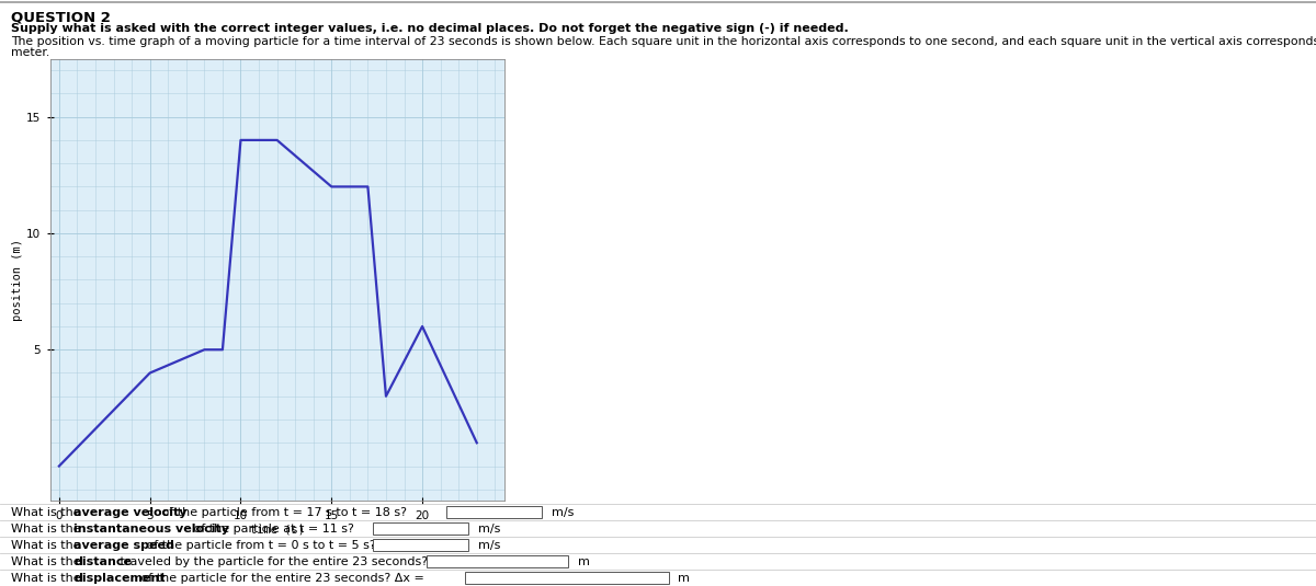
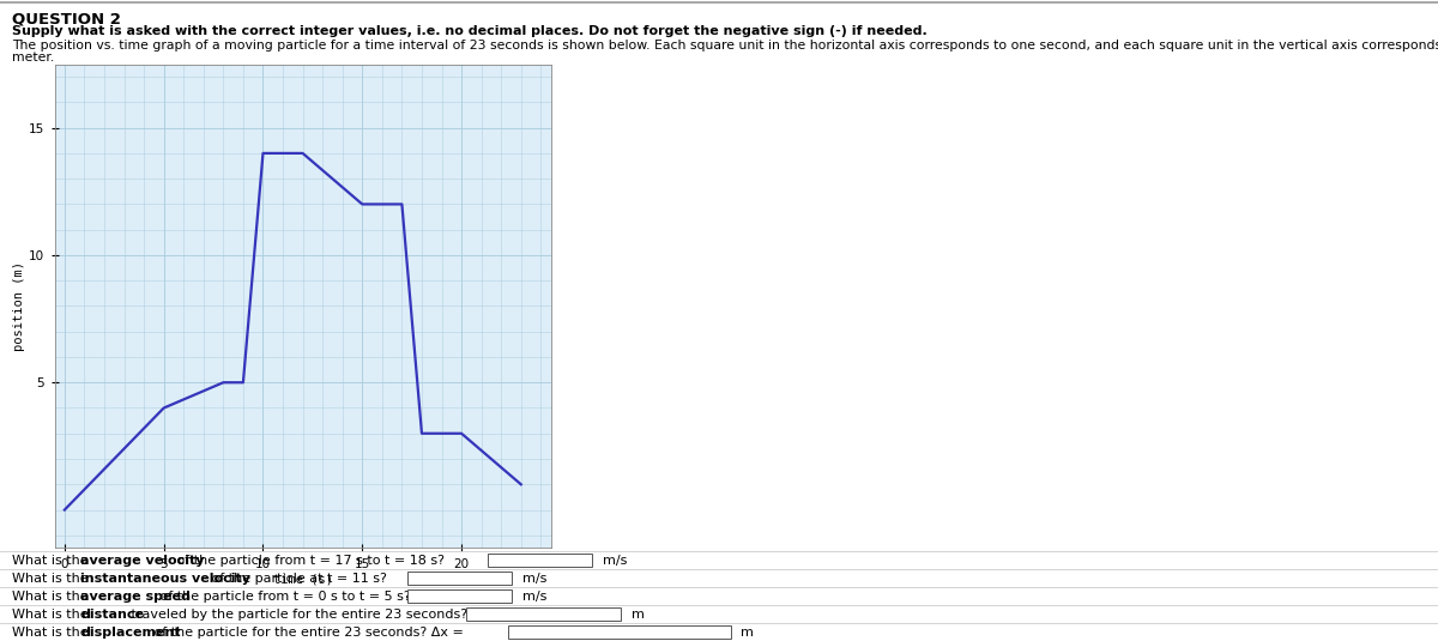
20: 6 -> 3
